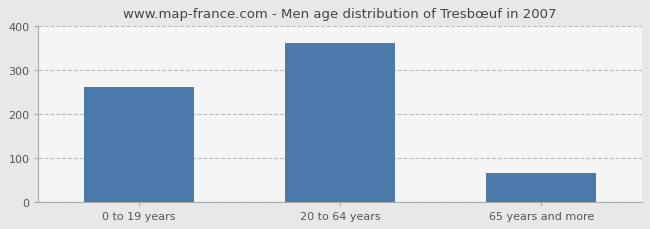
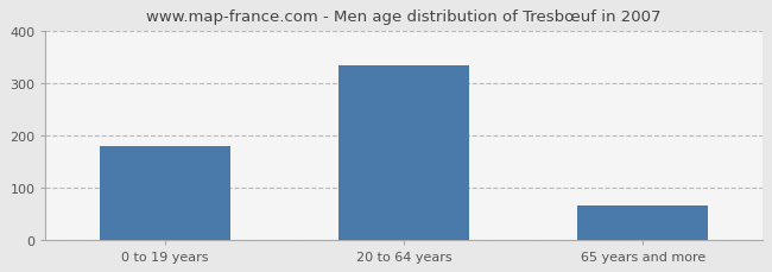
0 to 19 years: 260 -> 178
20 to 64 years: 360 -> 334
